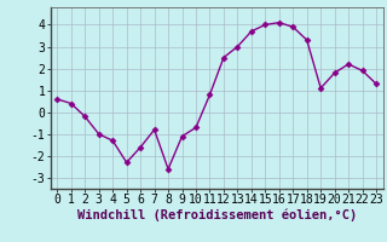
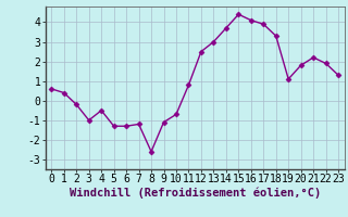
4: -1.3 -> -0.5
5: -2.3 -> -1.3
6: -1.6 -> -1.3
7: -0.8 -> -1.2
15: 4.0 -> 4.4
